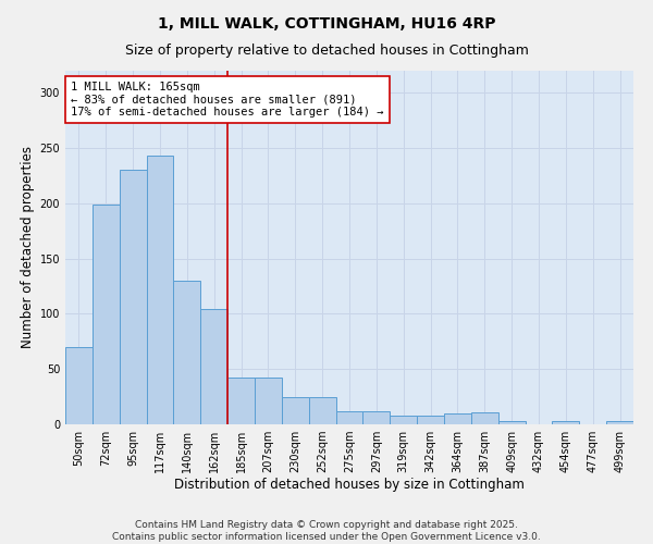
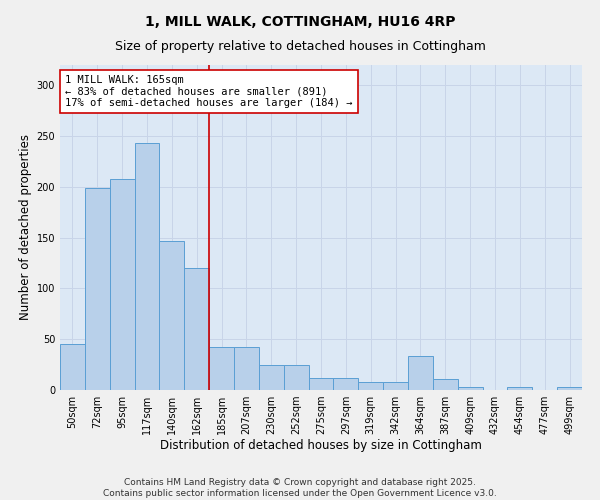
50sqm: 70 -> 45
95sqm: 230 -> 208
140sqm: 130 -> 147
162sqm: 104 -> 120
364sqm: 10 -> 33
